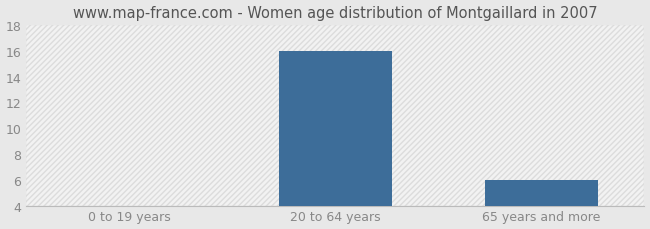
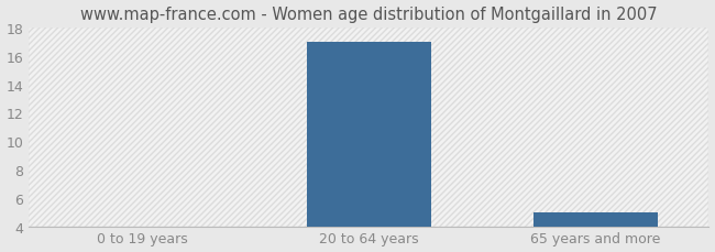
20 to 64 years: 16 -> 17
65 years and more: 6 -> 5
